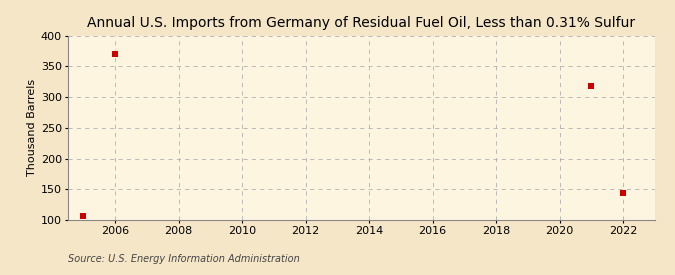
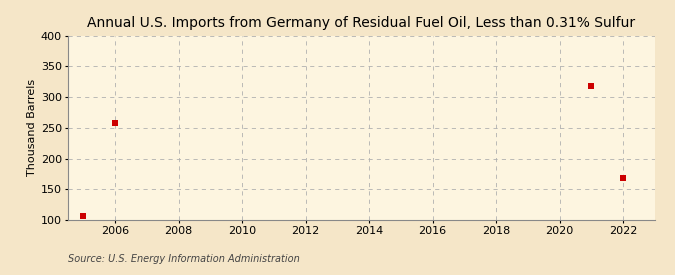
2006: 371 -> 258
2022: 144 -> 168
